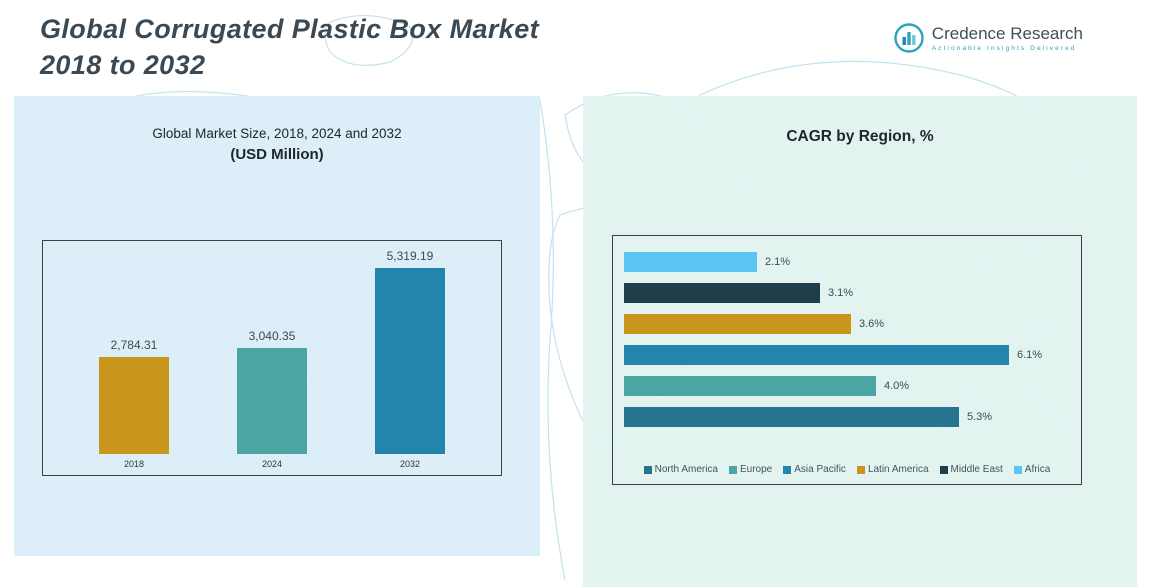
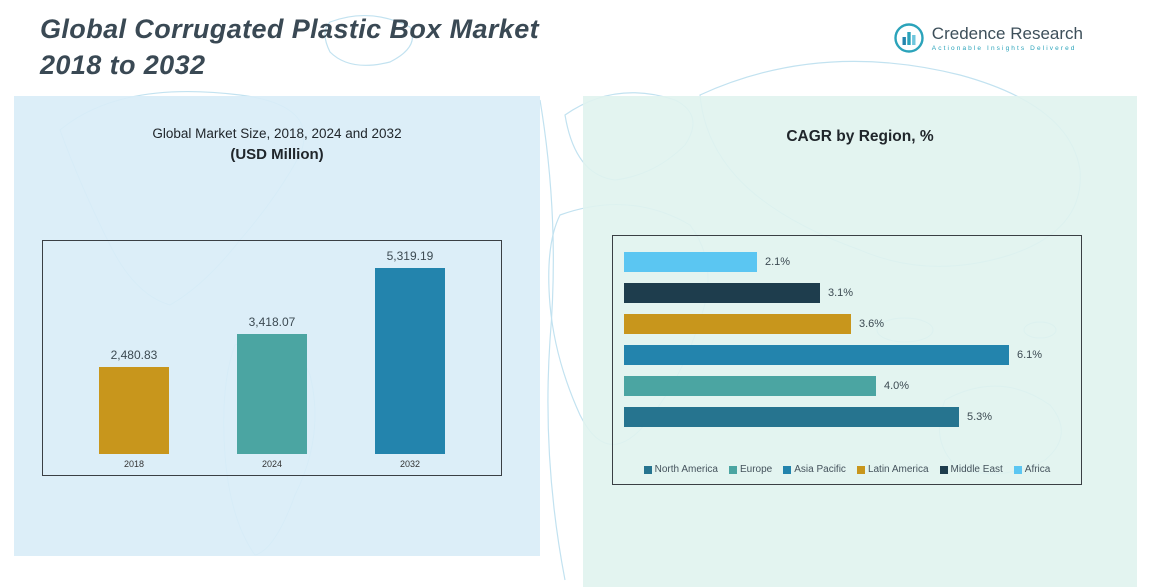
Global Market Size, 2018, 2024 and 2032/2018: 2,784.31 -> 2,480.83
Global Market Size, 2018, 2024 and 2032/2024: 3,040.35 -> 3,418.07
